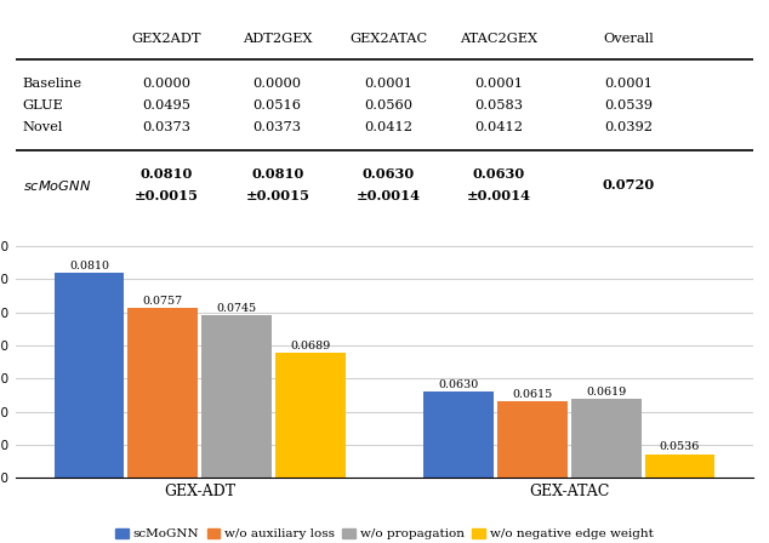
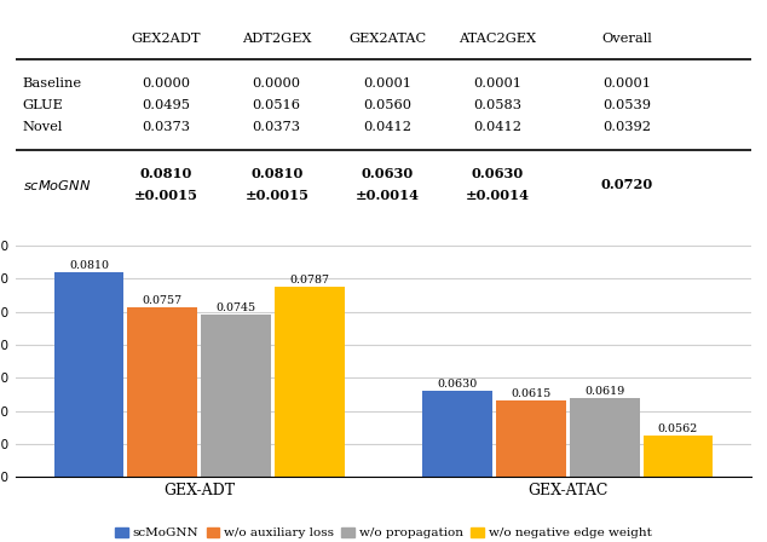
w/o negative edge weight/GEX-ADT: 0.0689 -> 0.0787
w/o negative edge weight/GEX-ATAC: 0.0536 -> 0.0562
